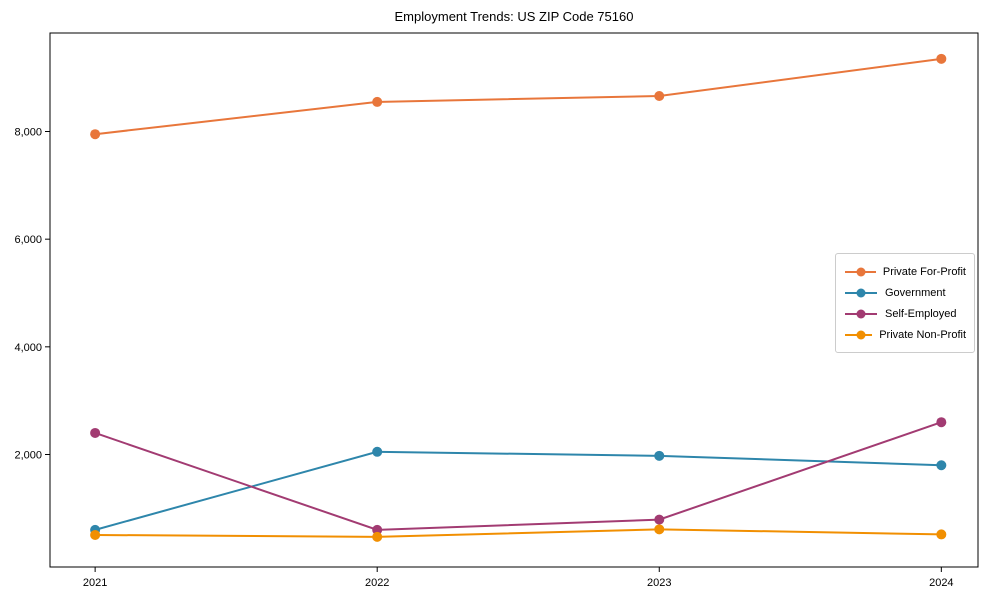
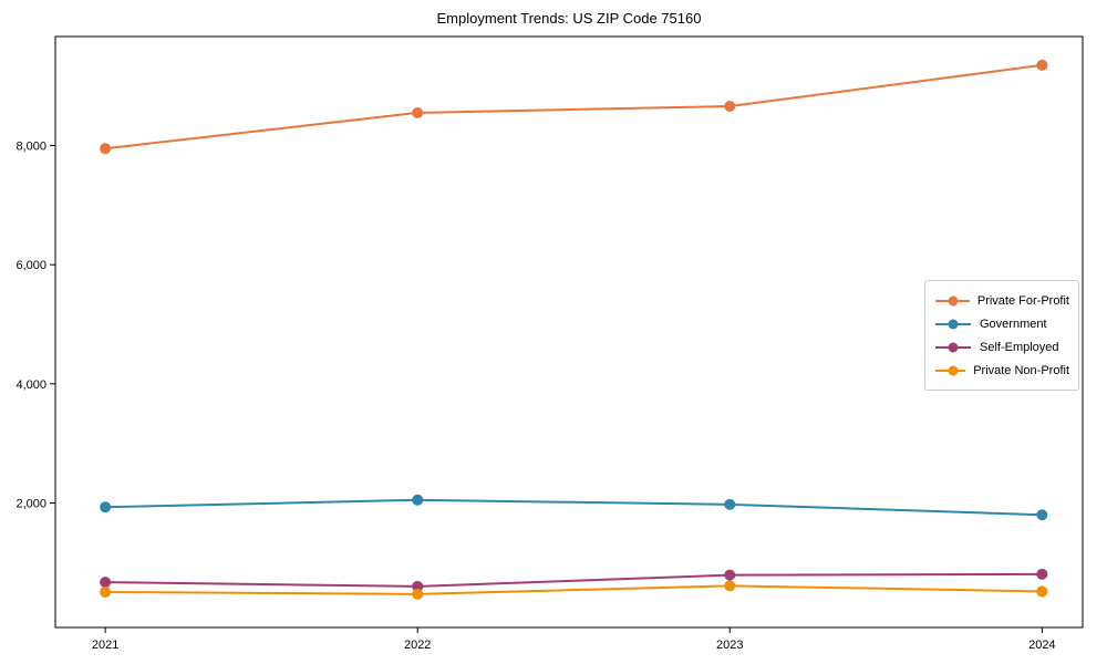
Government/2021: 600 -> 1900
Self-Employed/2021: 2400 -> 700
Self-Employed/2024: 2600 -> 800
